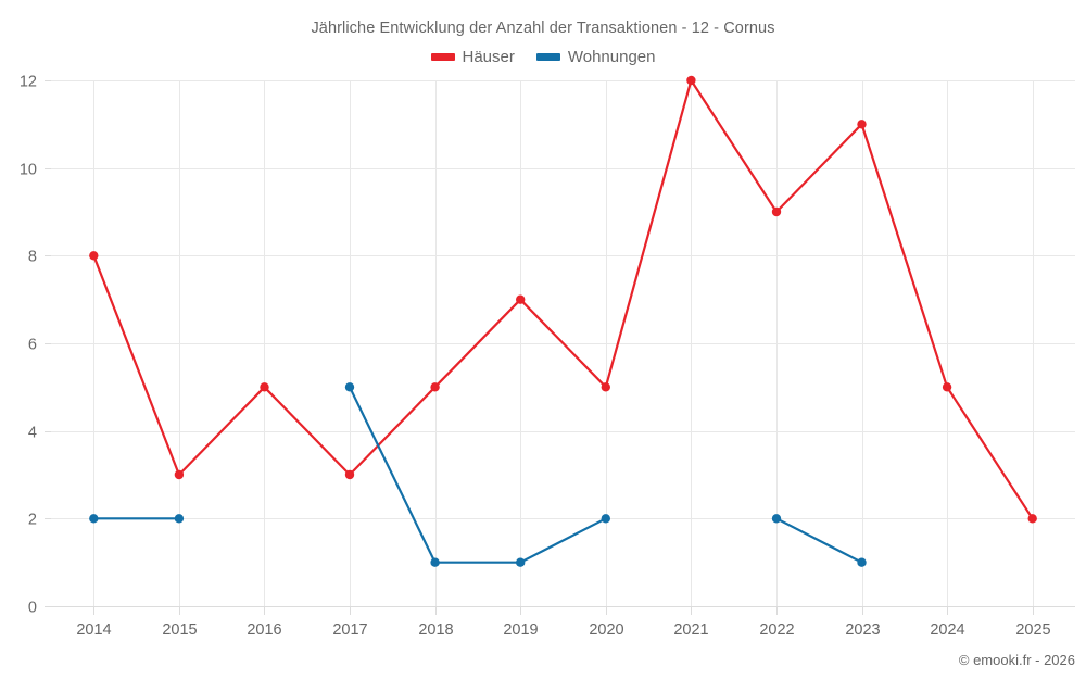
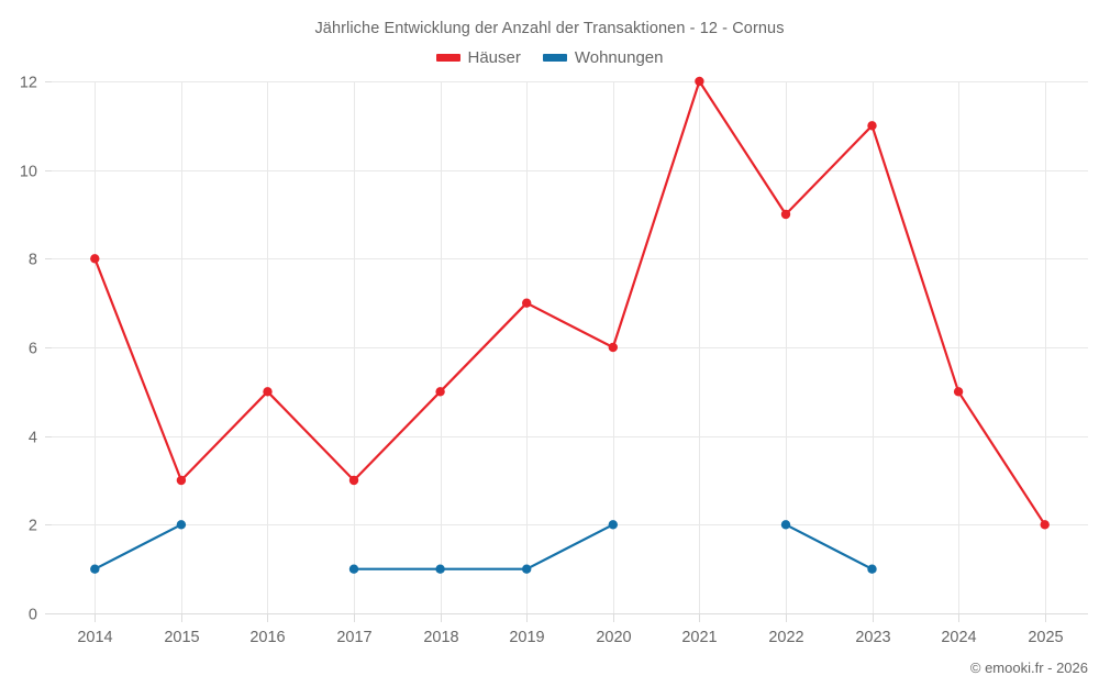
Wohnungen/2014: 2 -> 1
Wohnungen/2017: 5 -> 1
Häuser/2020: 5 -> 6
